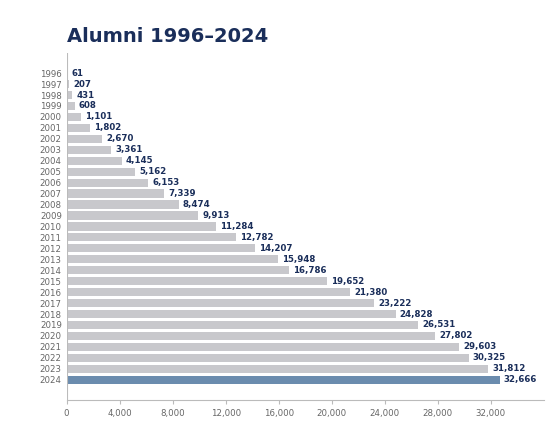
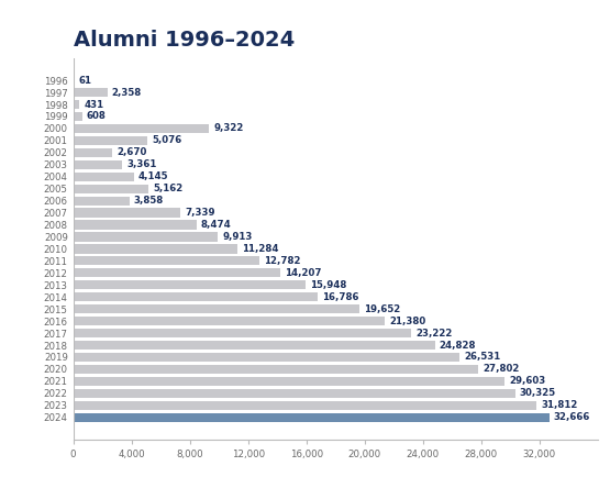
1997: 207 -> 2,358
2000: 1,101 -> 9,322
2001: 1,802 -> 5,076
2006: 6,153 -> 3,858
